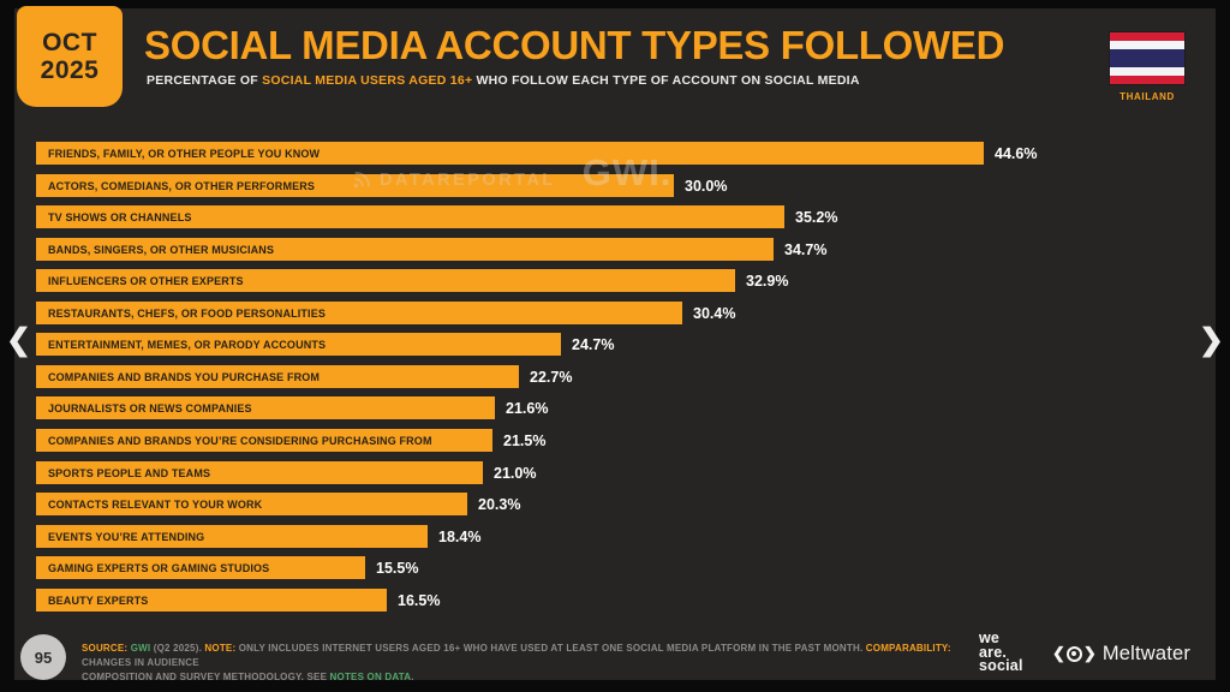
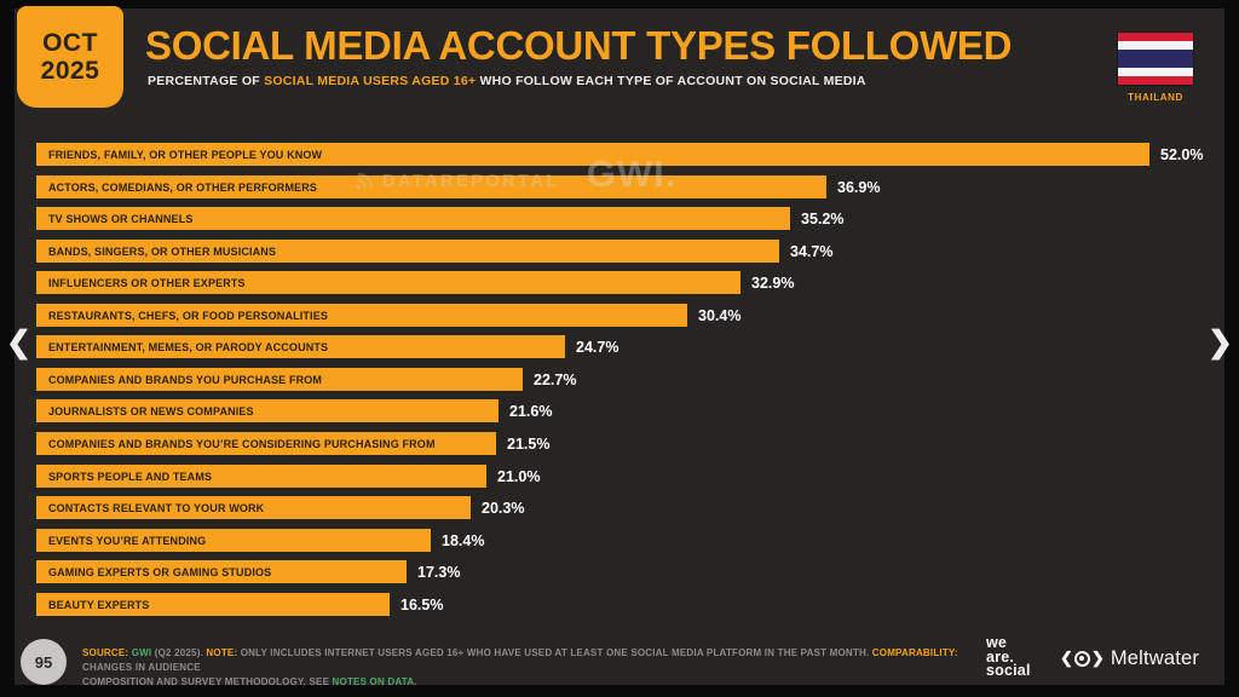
FRIENDS, FAMILY, OR OTHER PEOPLE YOU KNOW: 44.6% -> 52.0%
ACTORS, COMEDIANS, OR OTHER PERFORMERS: 30.0% -> 36.9%
GAMING EXPERTS OR GAMING STUDIOS: 15.5% -> 17.3%
